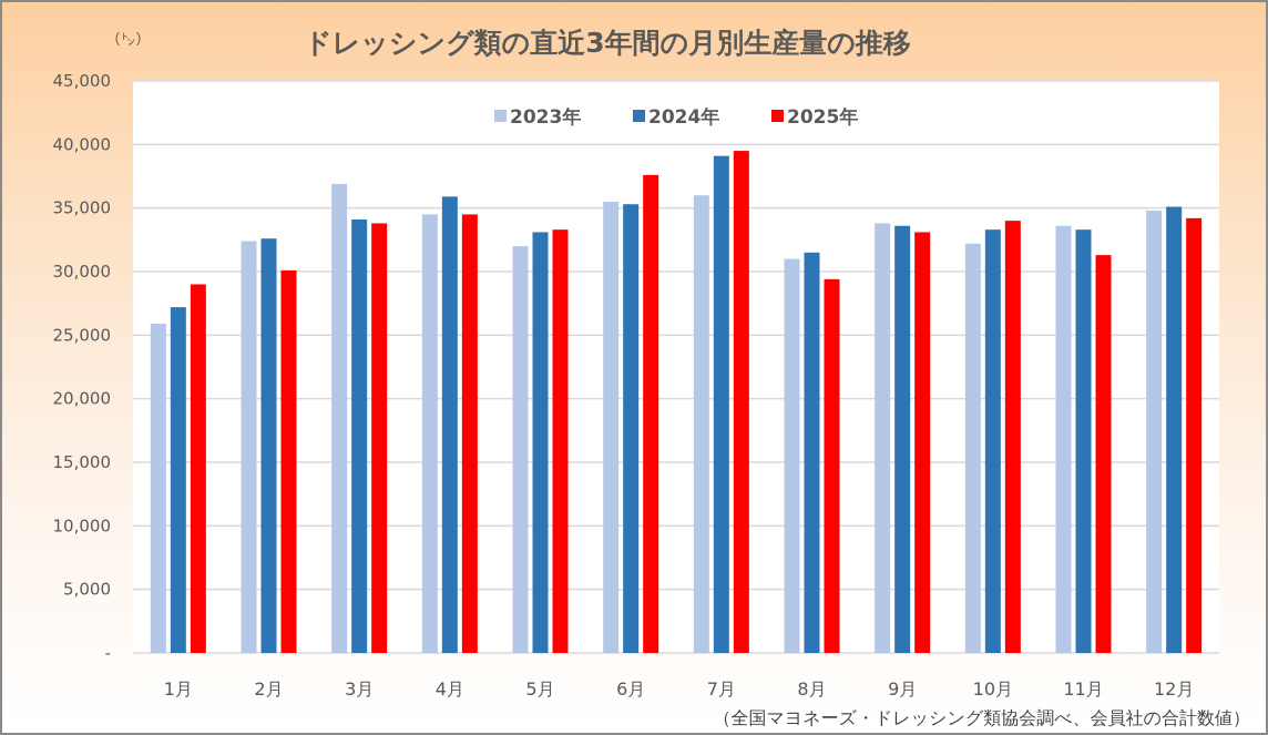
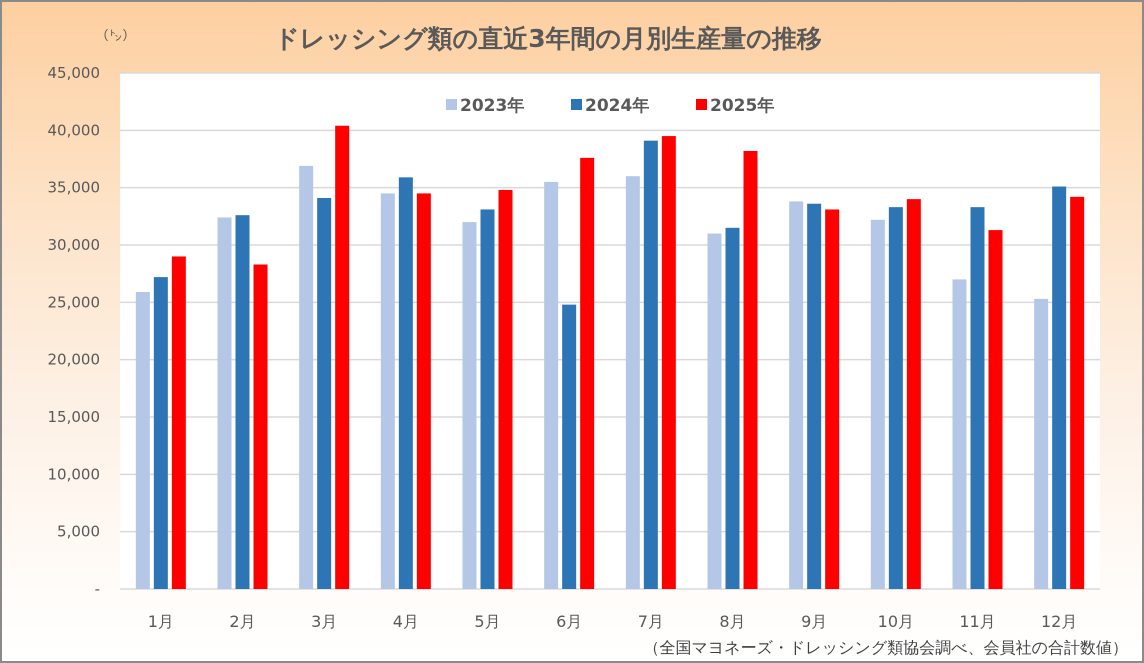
2025年/2月: 30100 -> 28300
2025年/3月: 33800 -> 40400
2025年/5月: 33300 -> 34800
2024年/6月: 35300 -> 24800
2025年/8月: 29400 -> 38200
2023年/11月: 33600 -> 27000
2023年/12月: 34800 -> 25300
